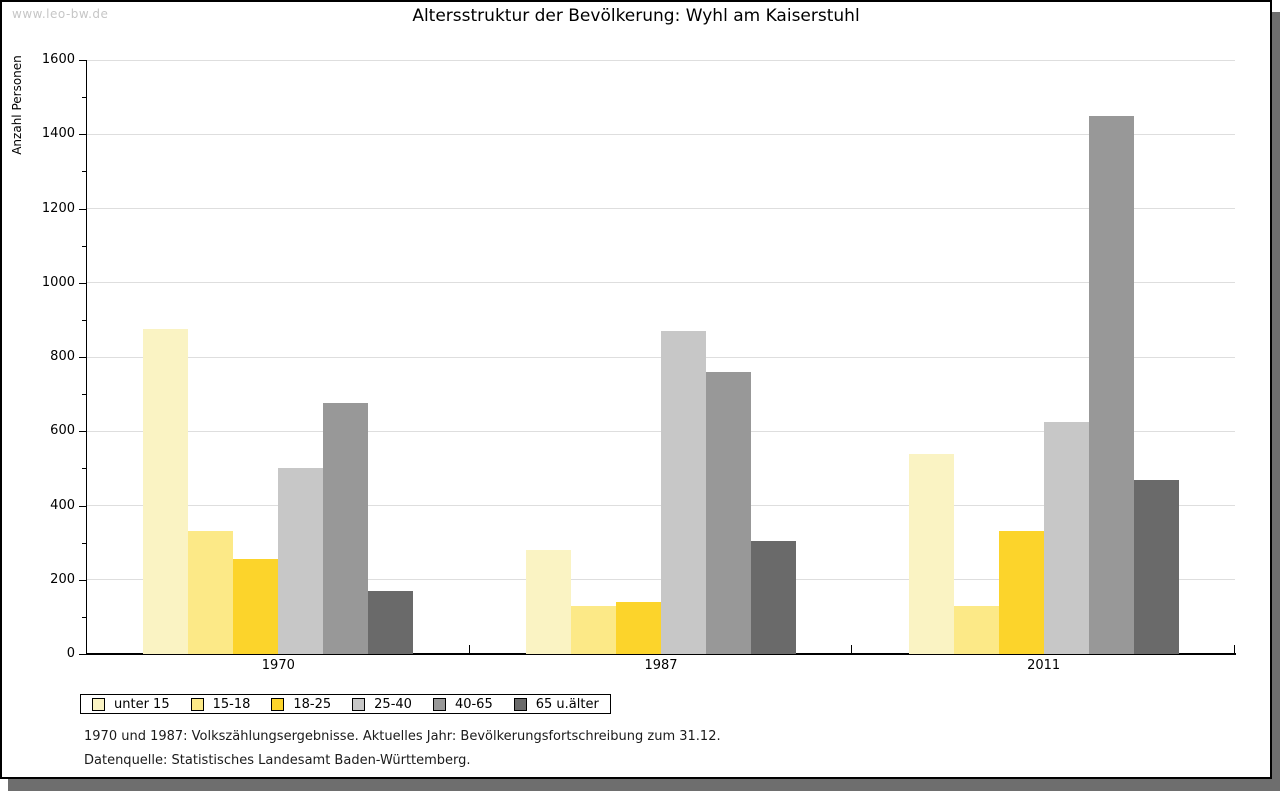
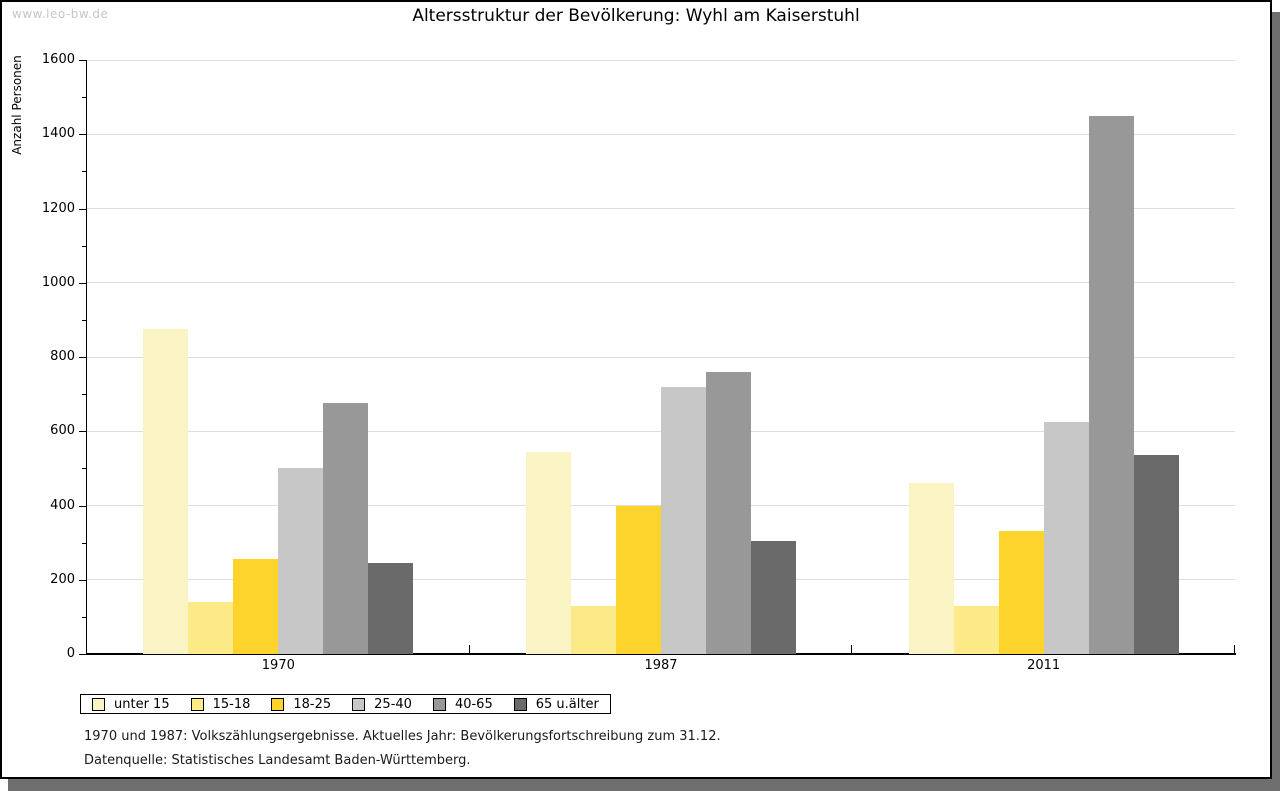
15-18/1970: 330 -> 140
65 u.älter/1970: 170 -> 240
unter 15/1987: 280 -> 540
18-25/1987: 140 -> 400
25-40/1987: 870 -> 720
unter 15/2011: 540 -> 460
65 u.älter/2011: 470 -> 540
